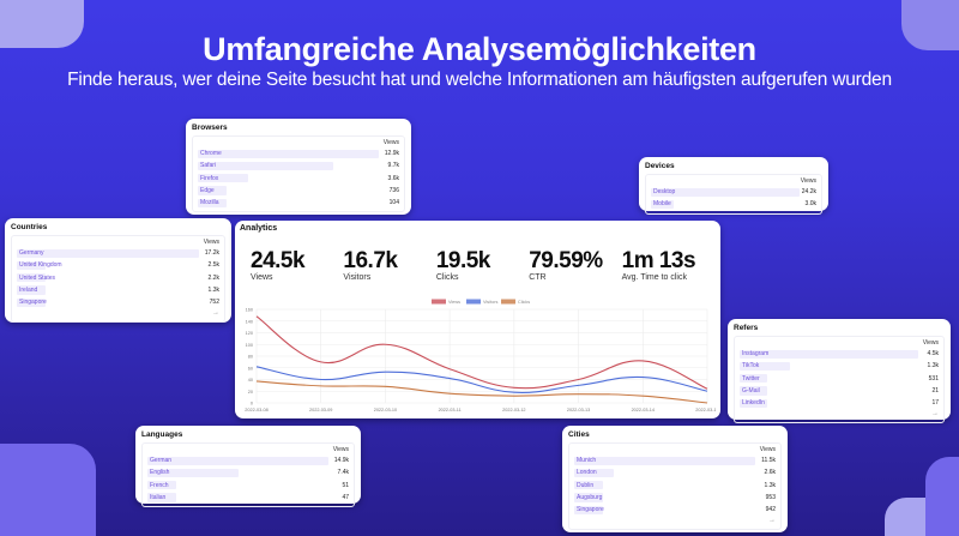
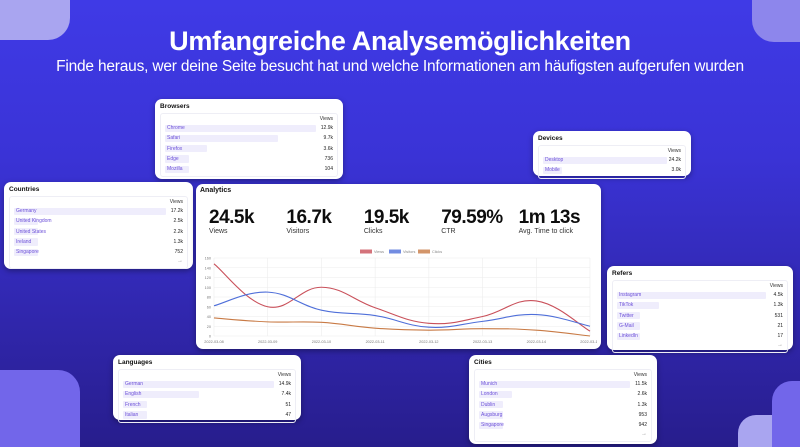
Views/2022-03-09: 70 -> 60
Visitors/2022-03-09: 40 -> 90
Views/2022-03-15: 20 -> 10
